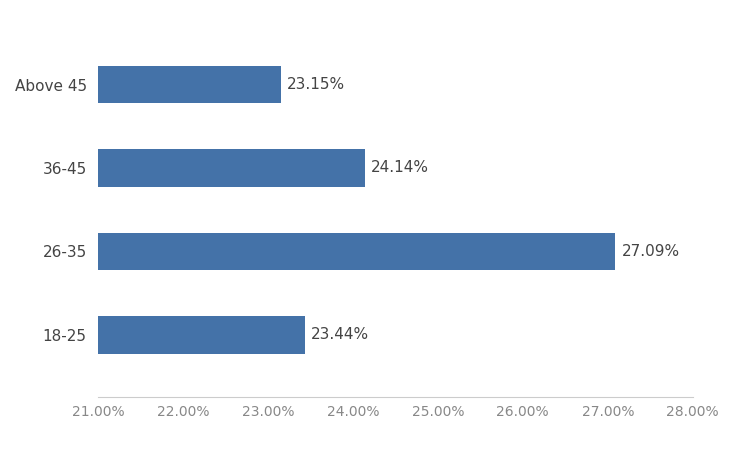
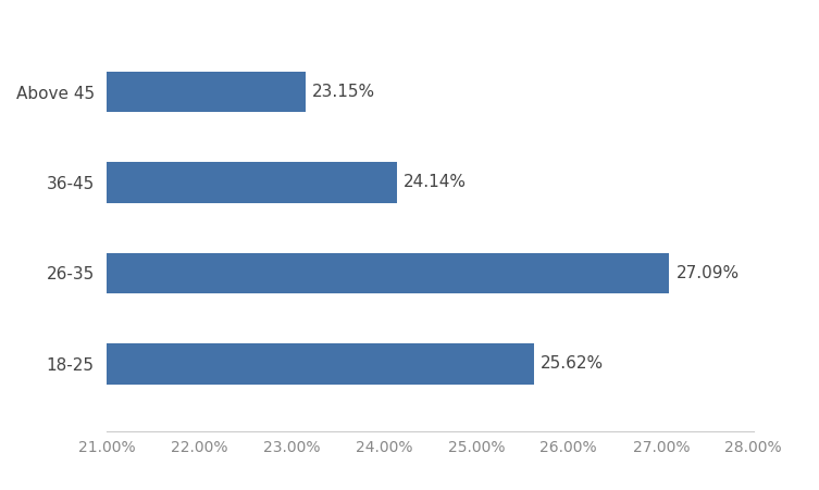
18-25: 23.44% -> 25.62%
